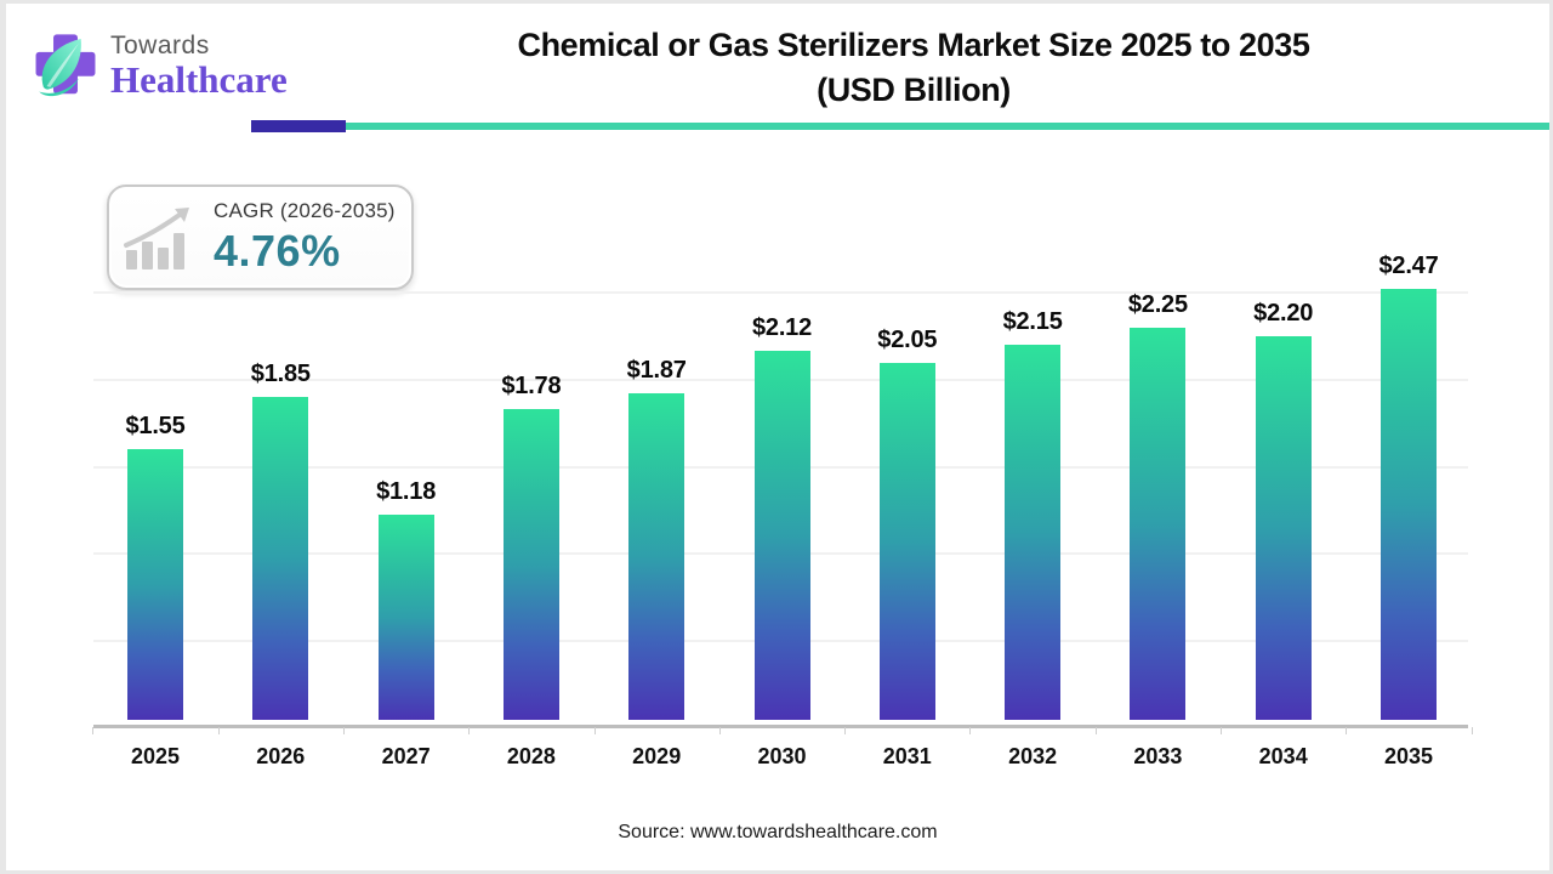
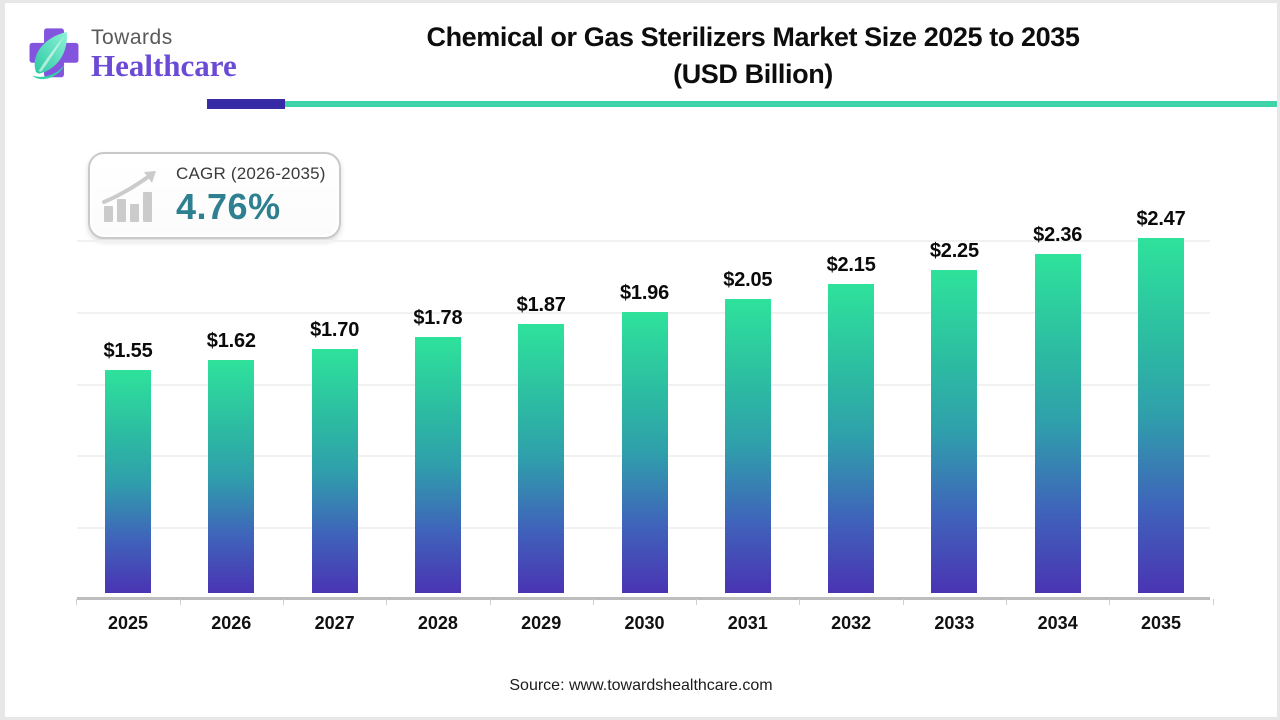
2026: $1.85 -> $1.62
2027: $1.18 -> $1.70
2030: $2.12 -> $1.96
2034: $2.20 -> $2.36
